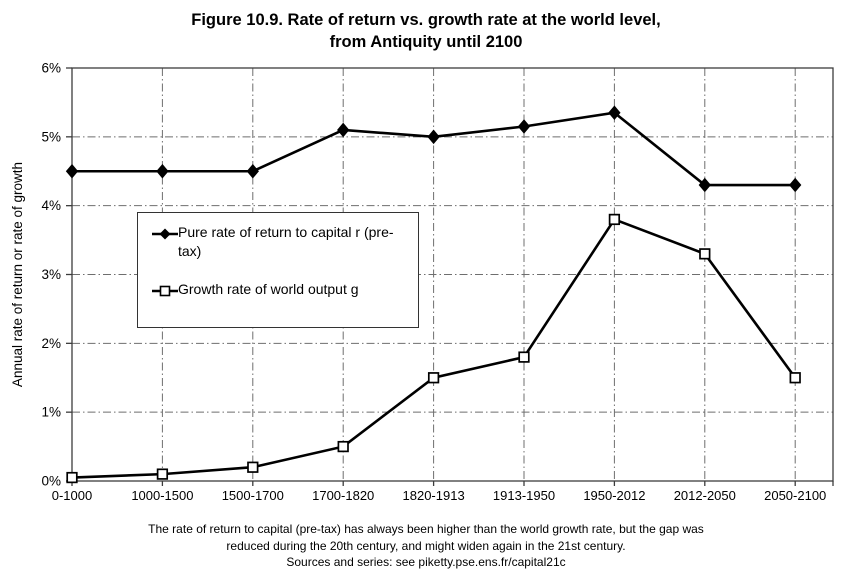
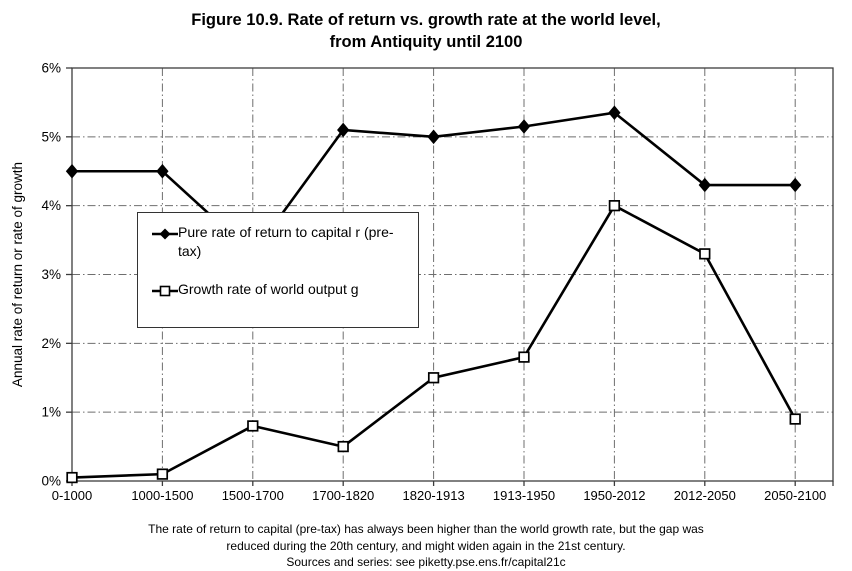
Pure rate of return to capital r (pre-tax)/1500-1700: 4.5% -> 3.3%
Growth rate of world output g/1500-1700: 0.2% -> 0.8%
Growth rate of world output g/1950-2012: 3.8% -> 4.0%
Growth rate of world output g/2050-2100: 1.5% -> 0.9%
